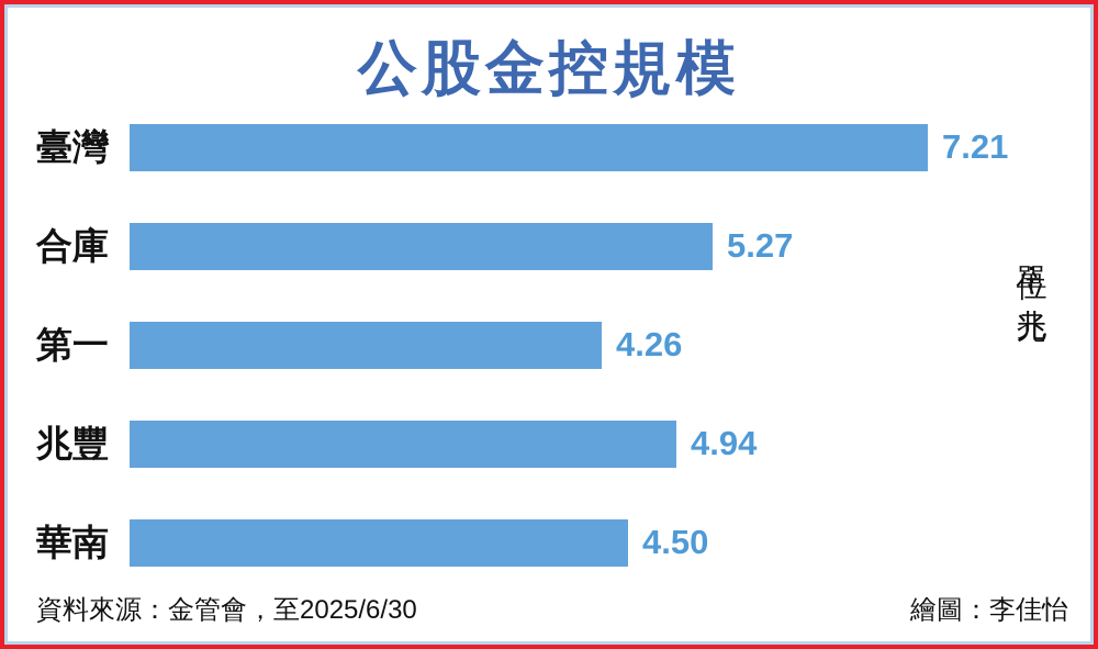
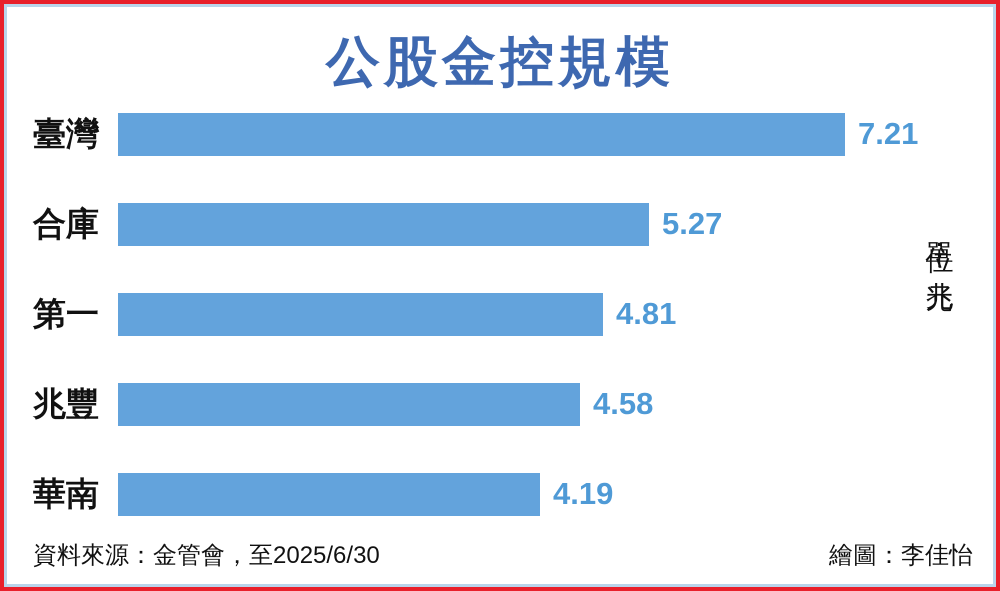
第一: 4.26 -> 4.81
兆豐: 4.94 -> 4.58
華南: 4.50 -> 4.19
